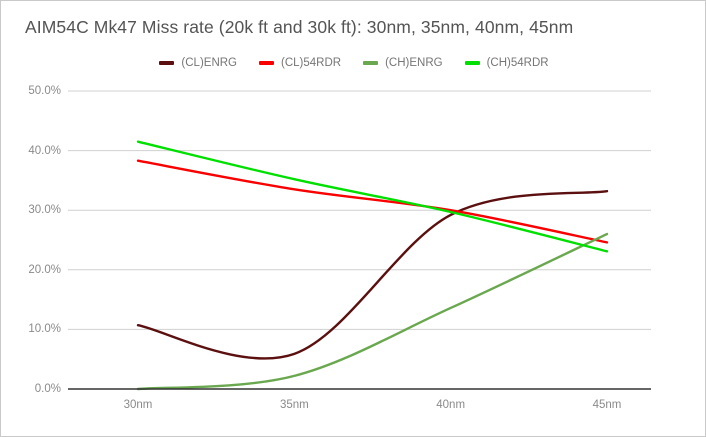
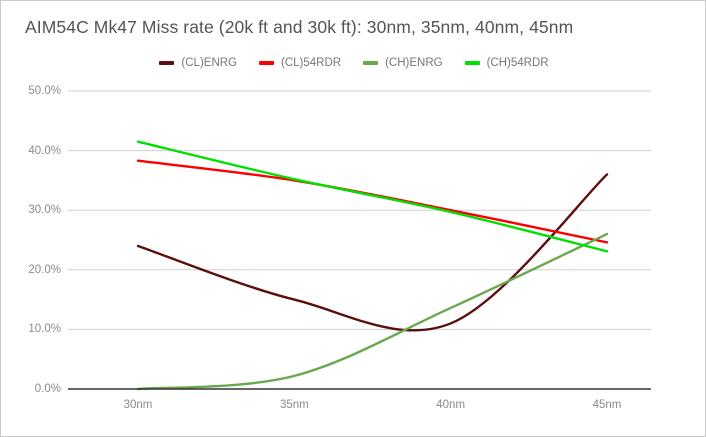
(CL)ENRG/30nm: 11% -> 24%
(CL)ENRG/35nm: 6% -> 15%
(CL)54RDR/35nm: 34% -> 35%
(CL)ENRG/40nm: 29% -> 11%
(CL)ENRG/45nm: 33% -> 36%
